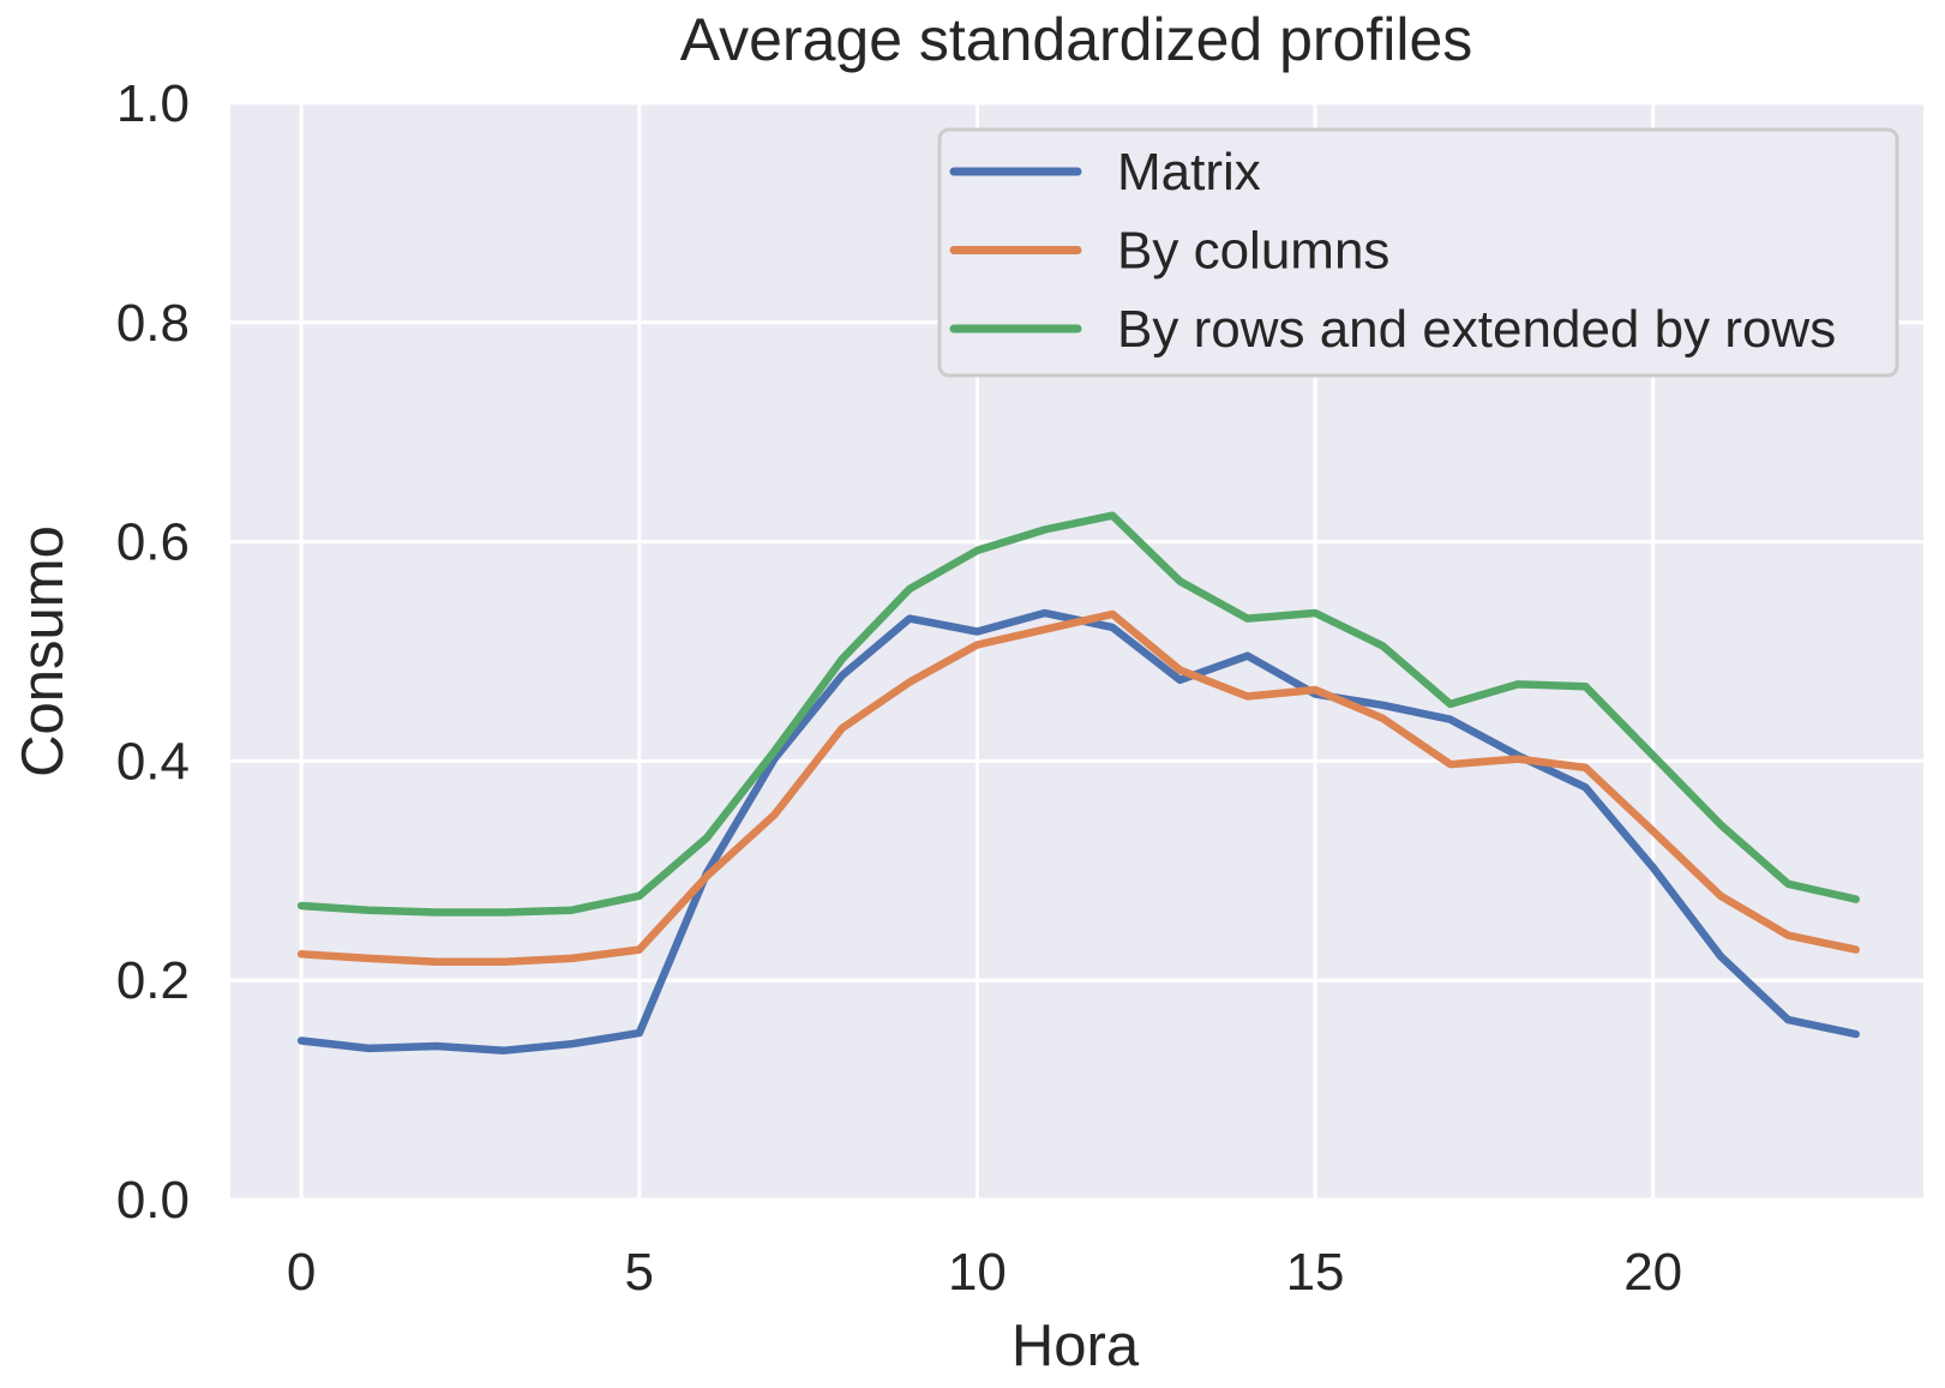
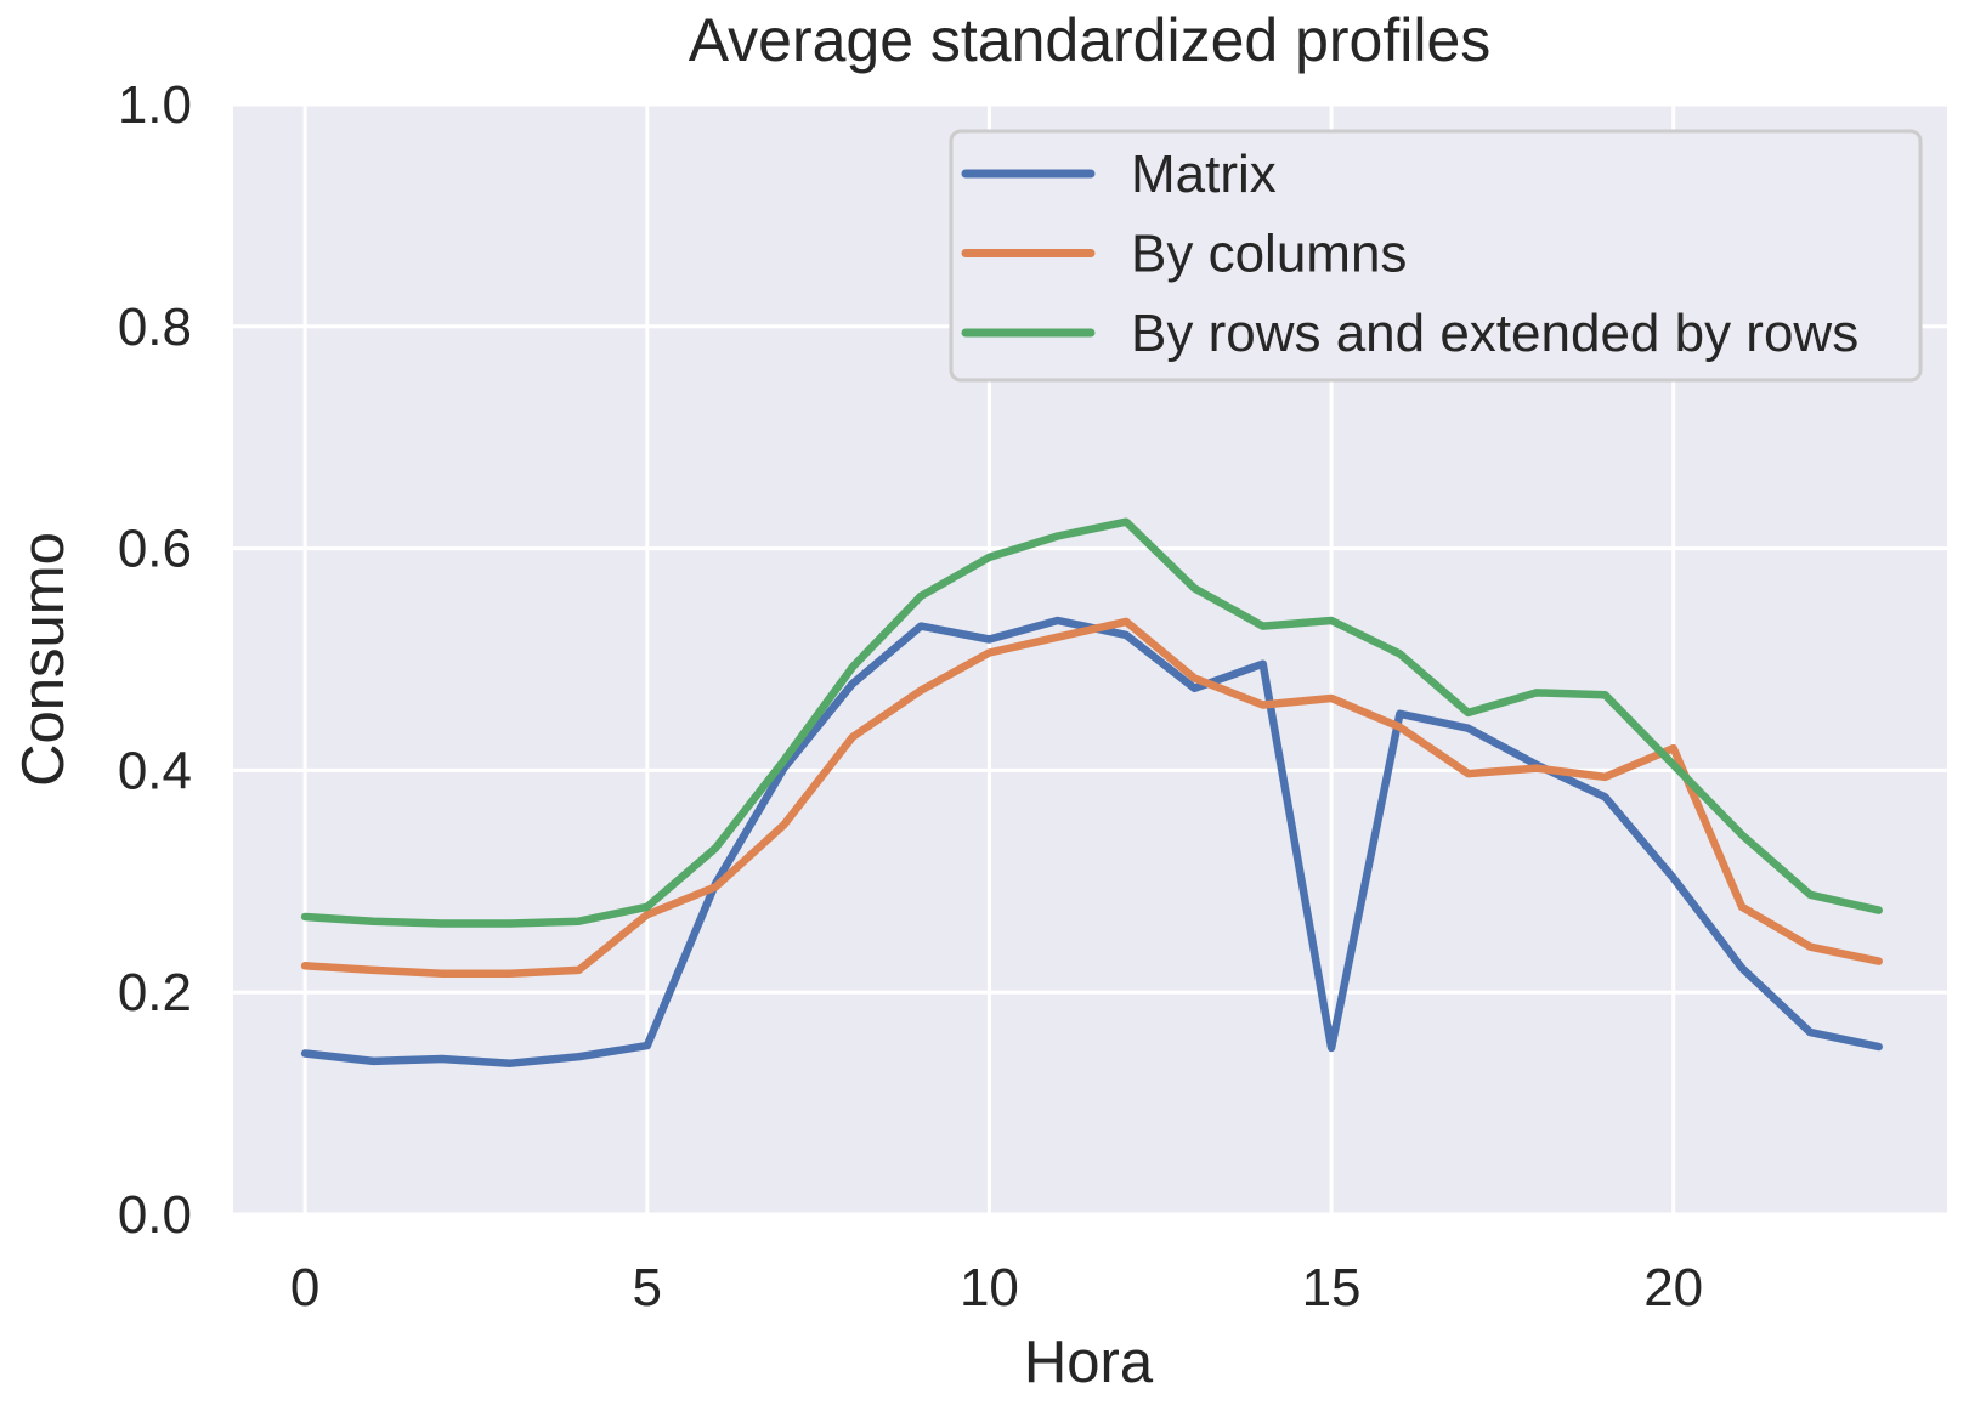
By columns/5: 0.23 -> 0.27
Matrix/15: 0.46 -> 0.15
By columns/20: 0.34 -> 0.42
